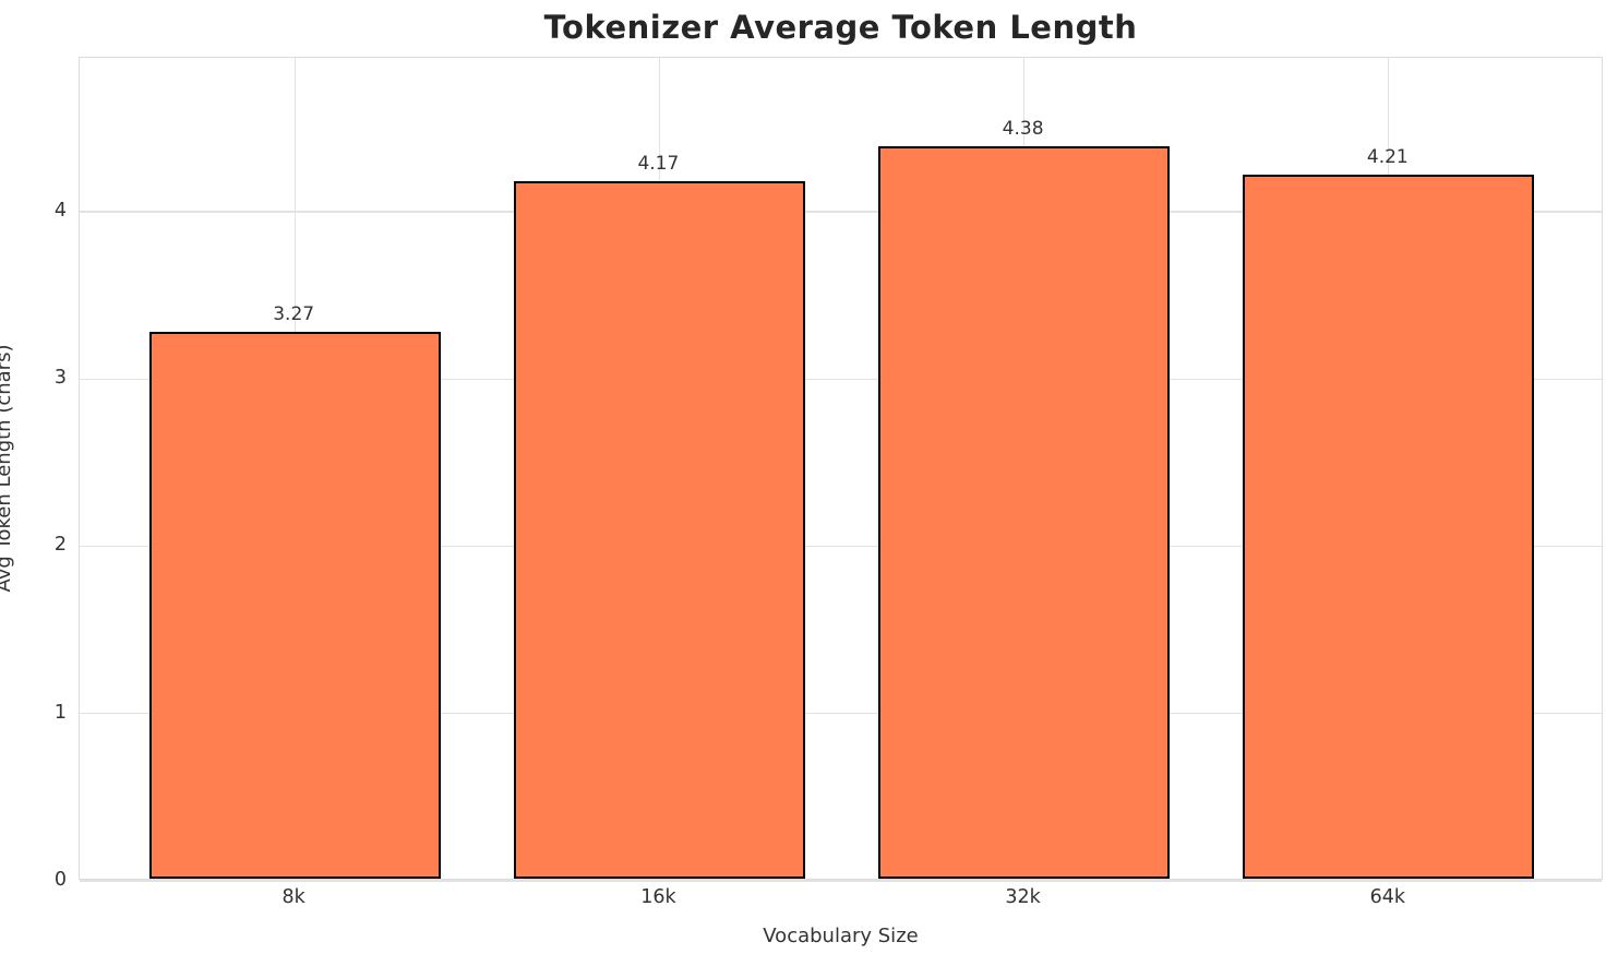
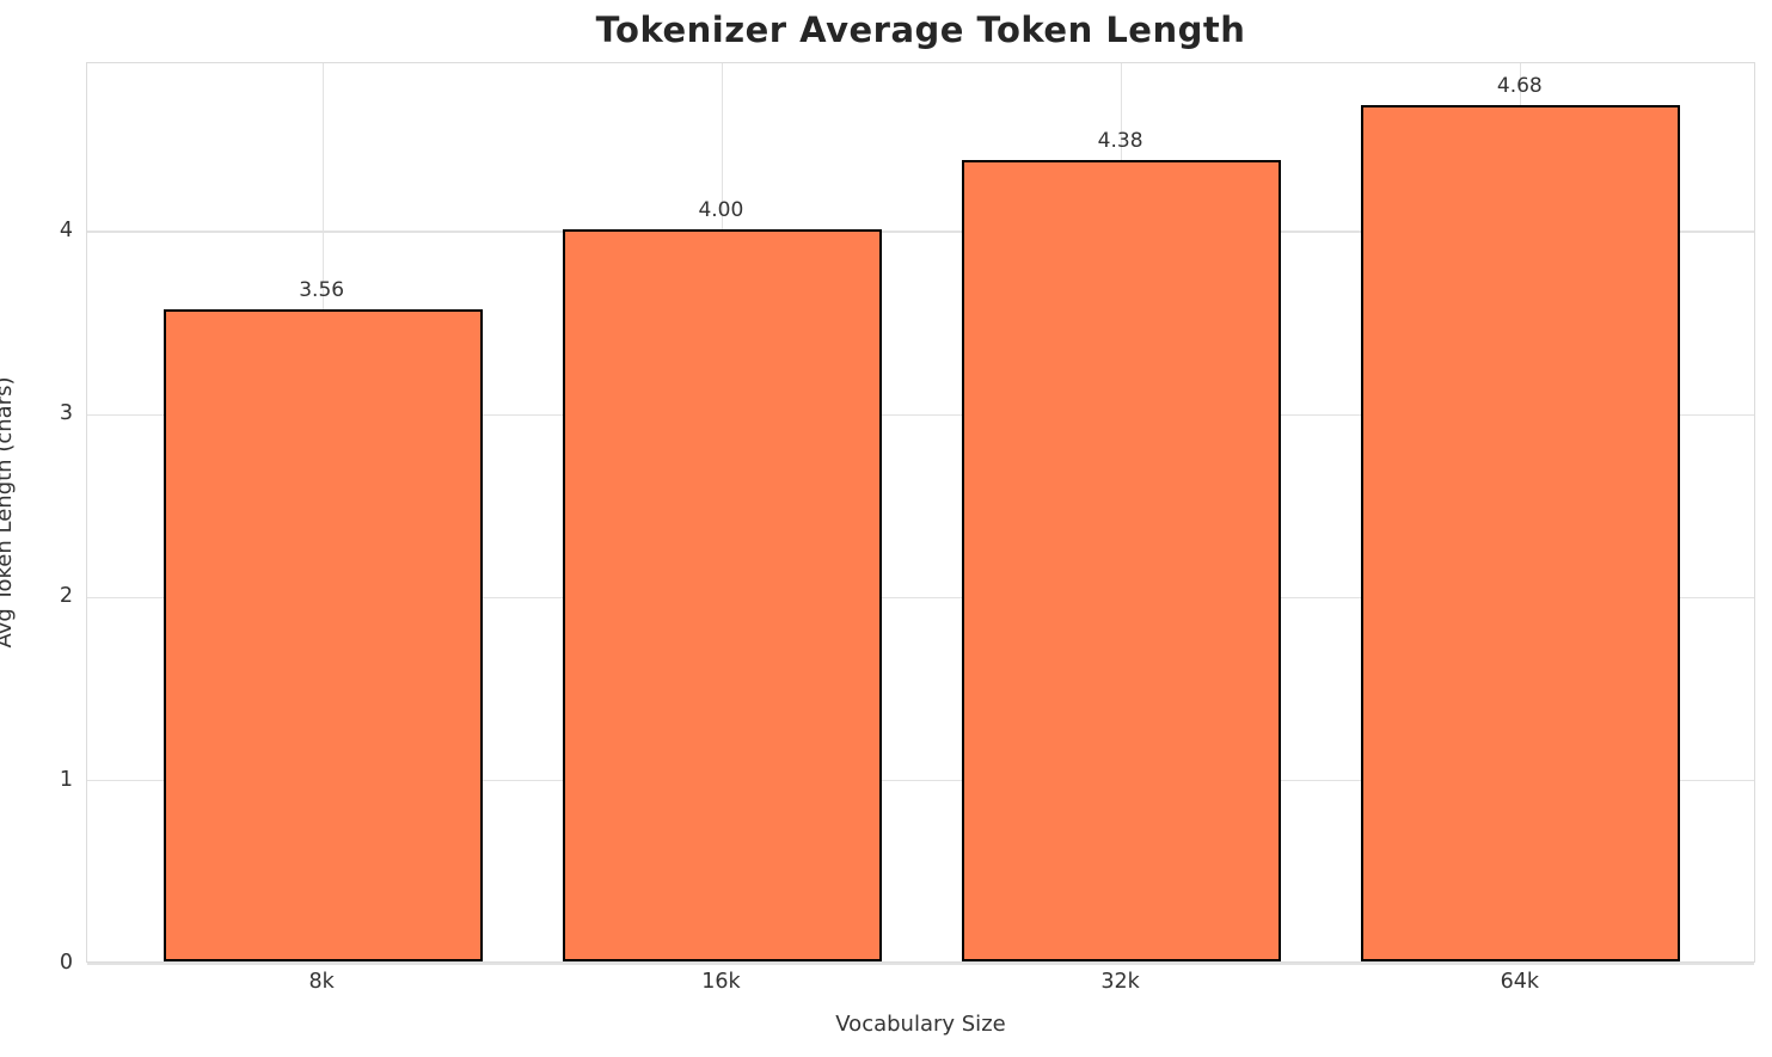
8k: 3.27 -> 3.56
16k: 4.17 -> 4.00
64k: 4.21 -> 4.68
